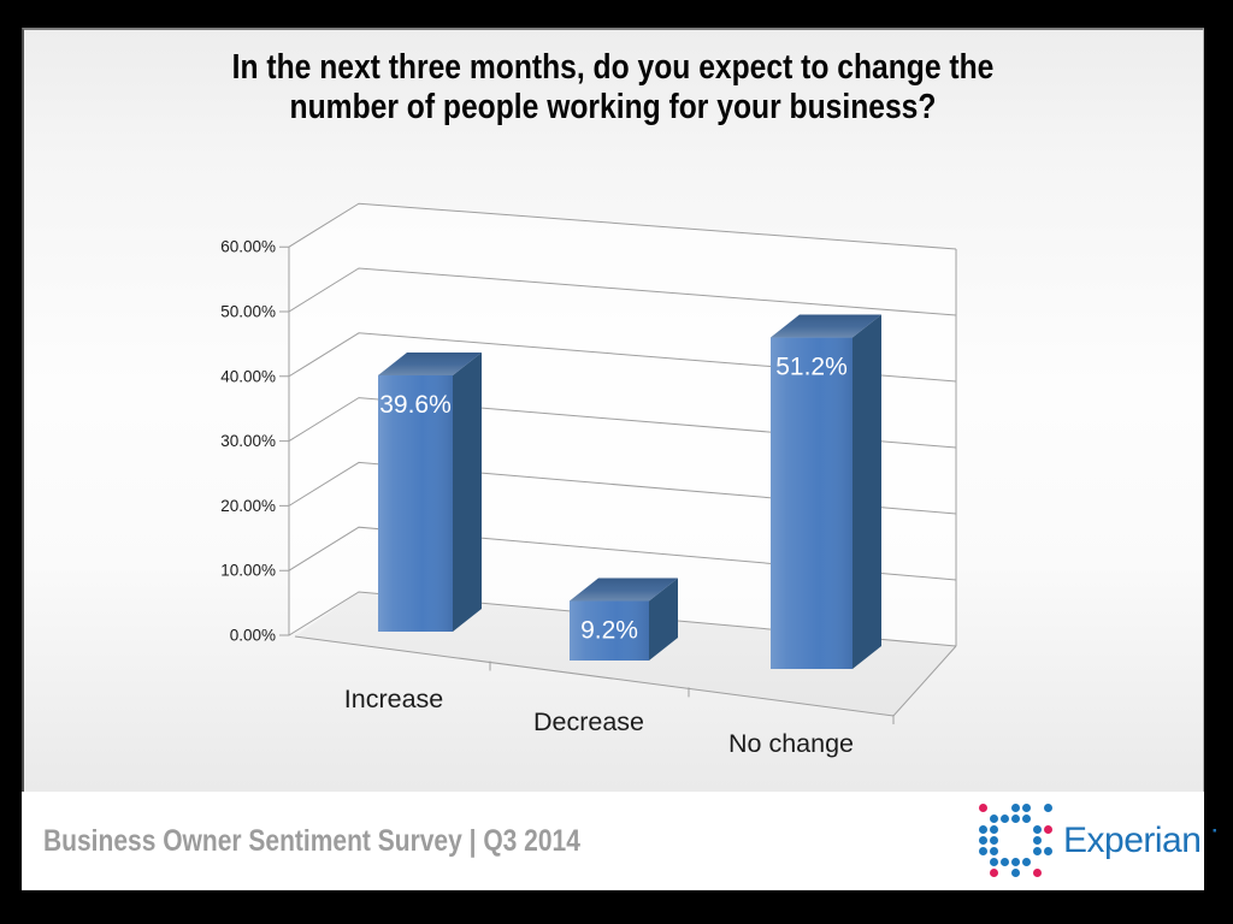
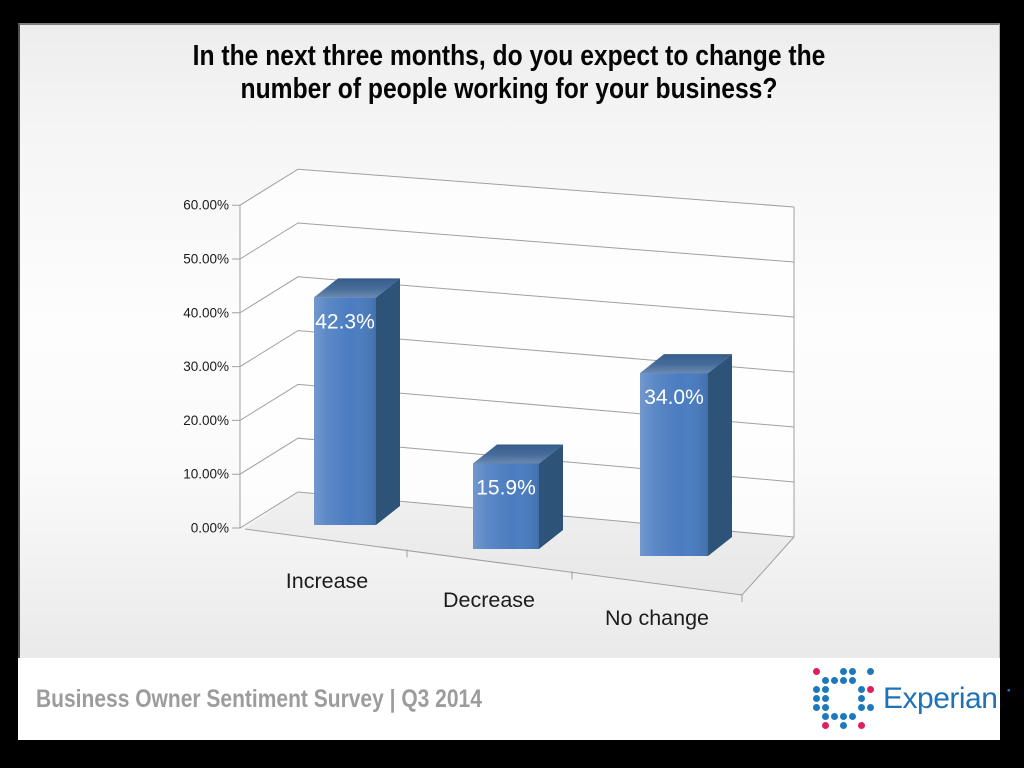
Increase: 39.6% -> 42.3%
Decrease: 9.2% -> 15.9%
No change: 51.2% -> 34.0%
